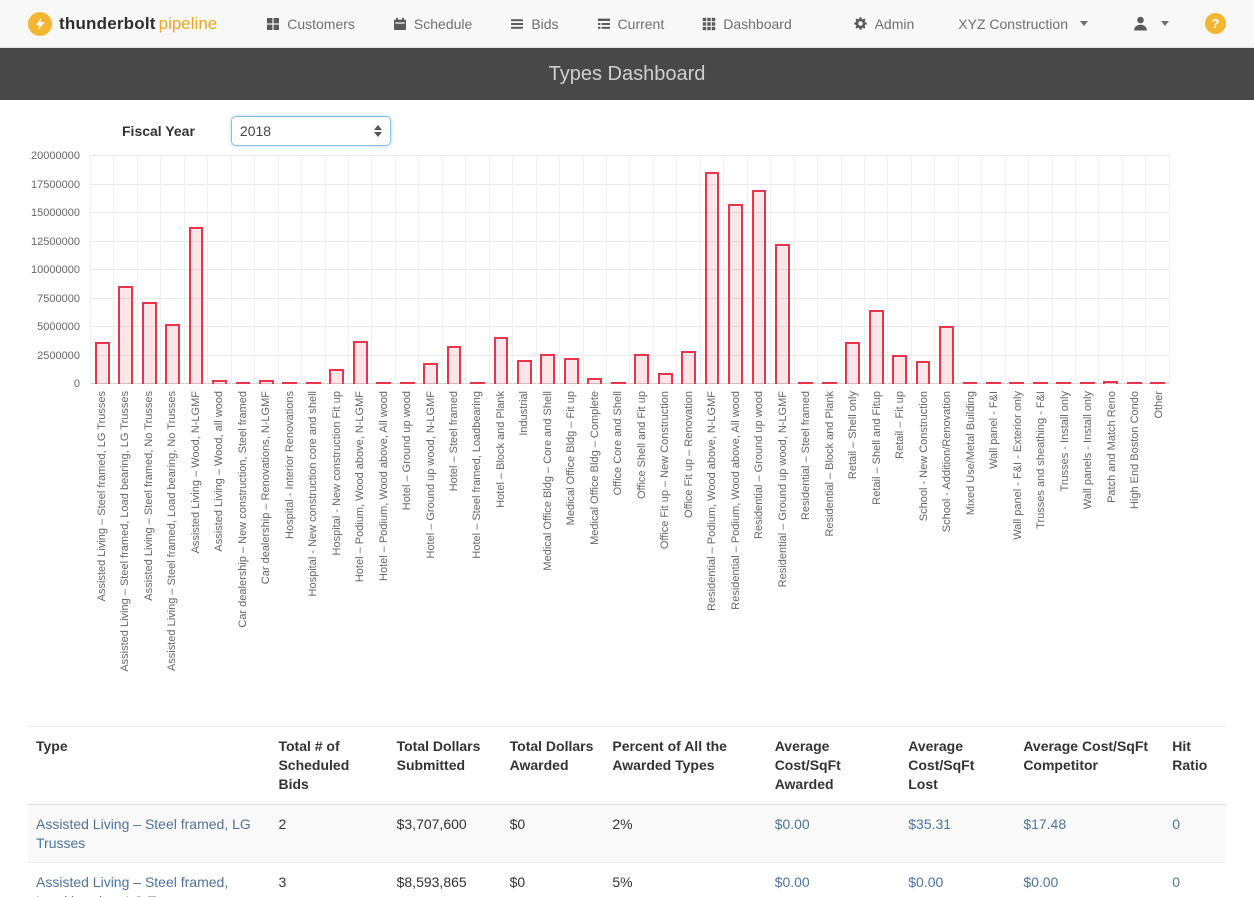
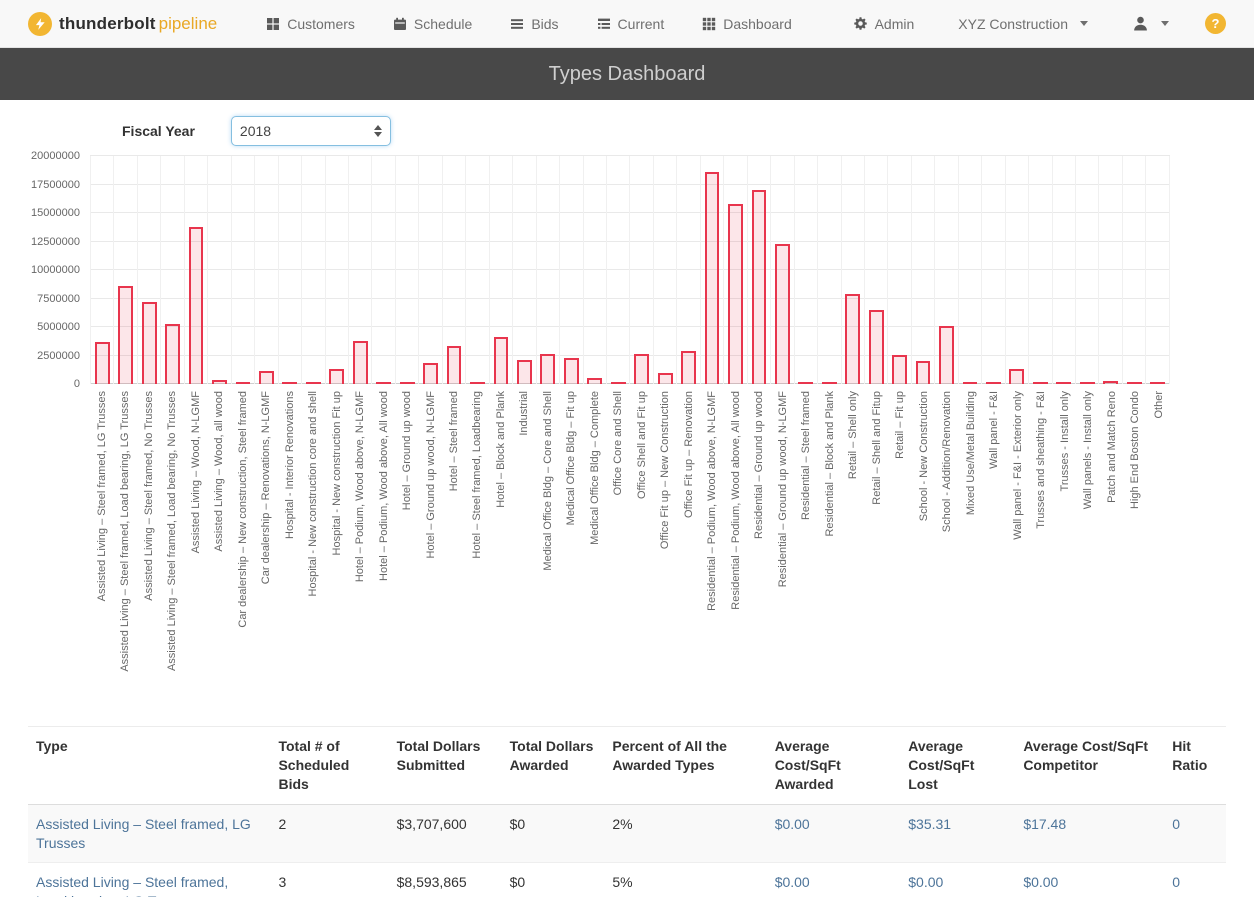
Car dealership – Renovations, N-LGMF: 400000 -> 1100000
Retail – Shell only: 3700000 -> 7900000
Wall panel - F&I - Exterior only: 200000 -> 1300000
